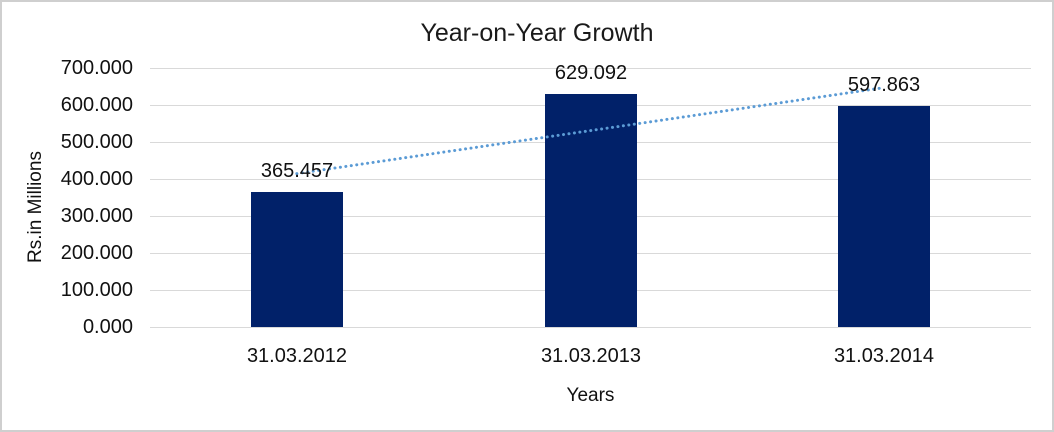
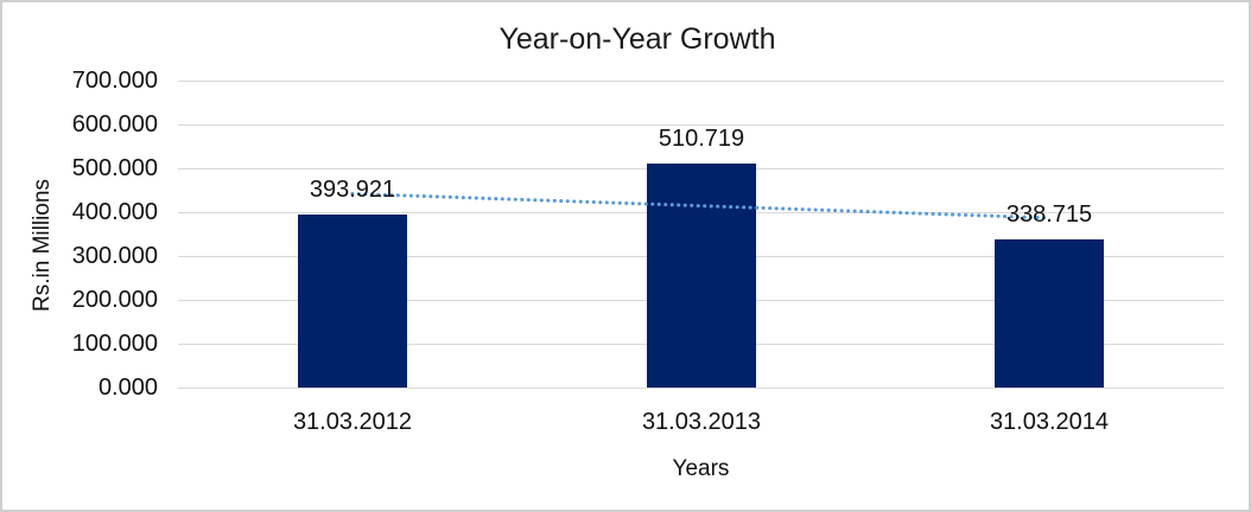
31.03.2012: 365.457 -> 393.921
31.03.2013: 629.092 -> 510.719
31.03.2014: 597.863 -> 338.715
